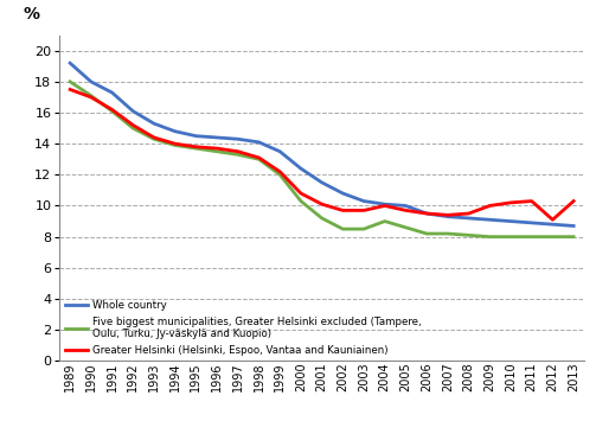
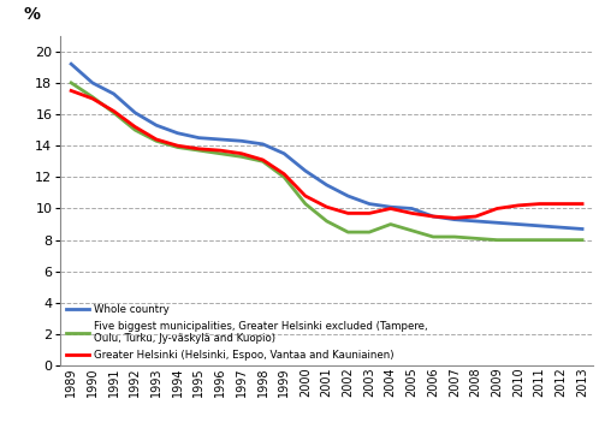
Greater Helsinki (Helsinki, Espoo, Vantaa and Kauniainen)/2012: 9.1 -> 10.3
